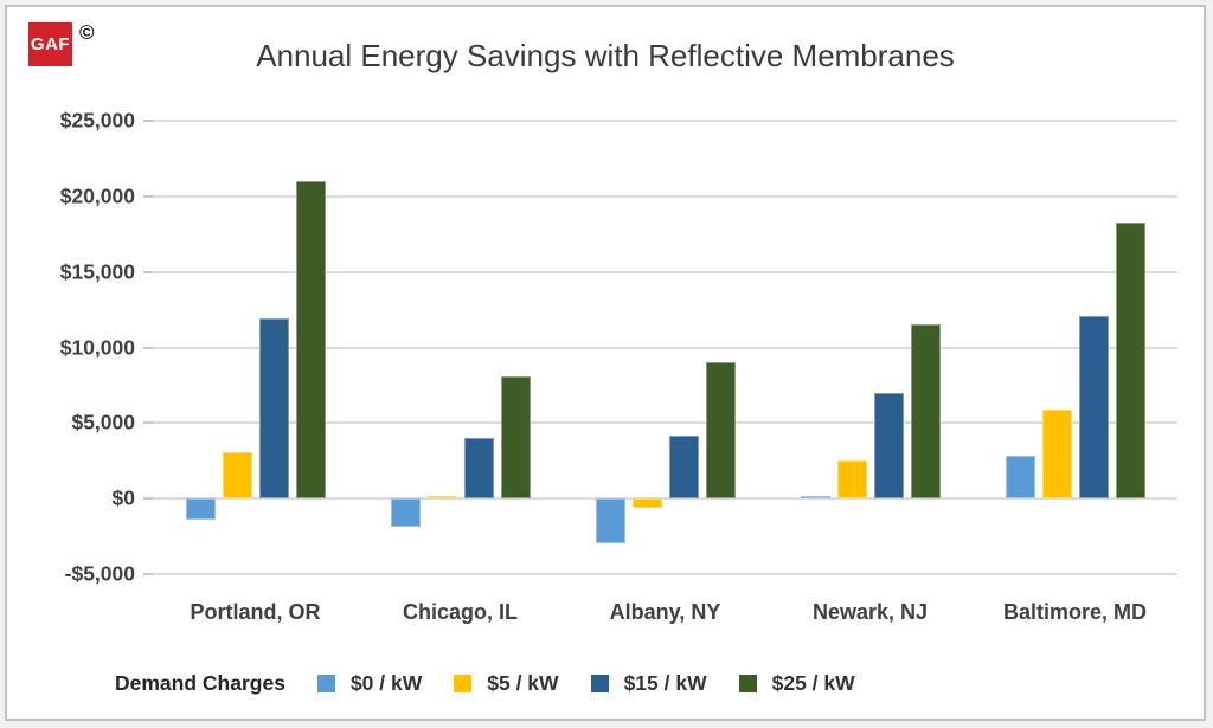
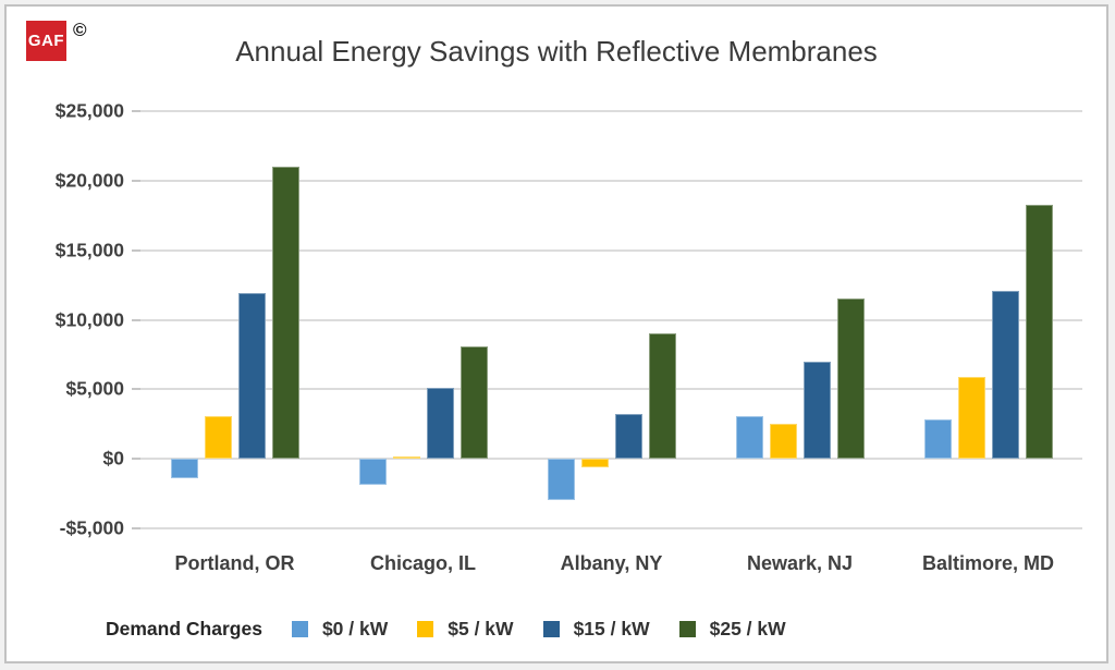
$15 / kW/Chicago, IL: $4000 -> $5100
$15 / kW/Albany, NY: $4200 -> $3200
$0 / kW/Newark, NJ: $200 -> $3100
